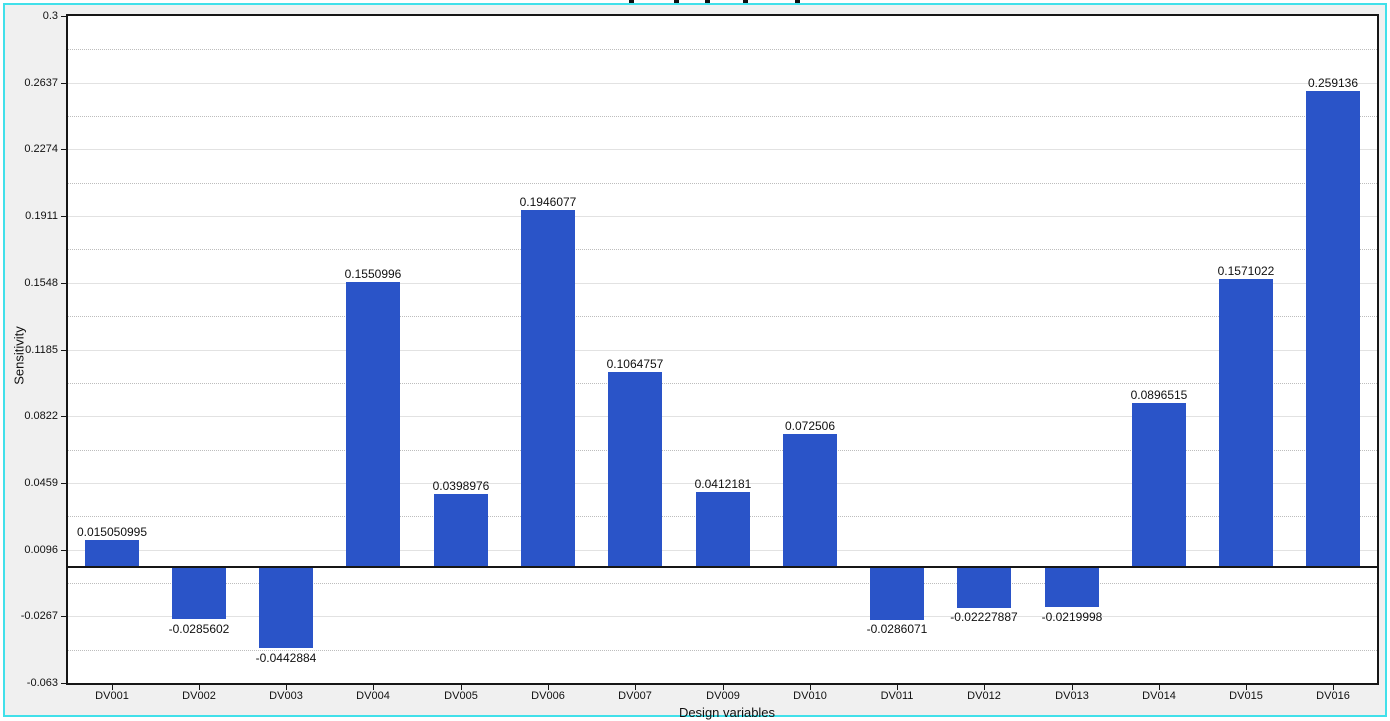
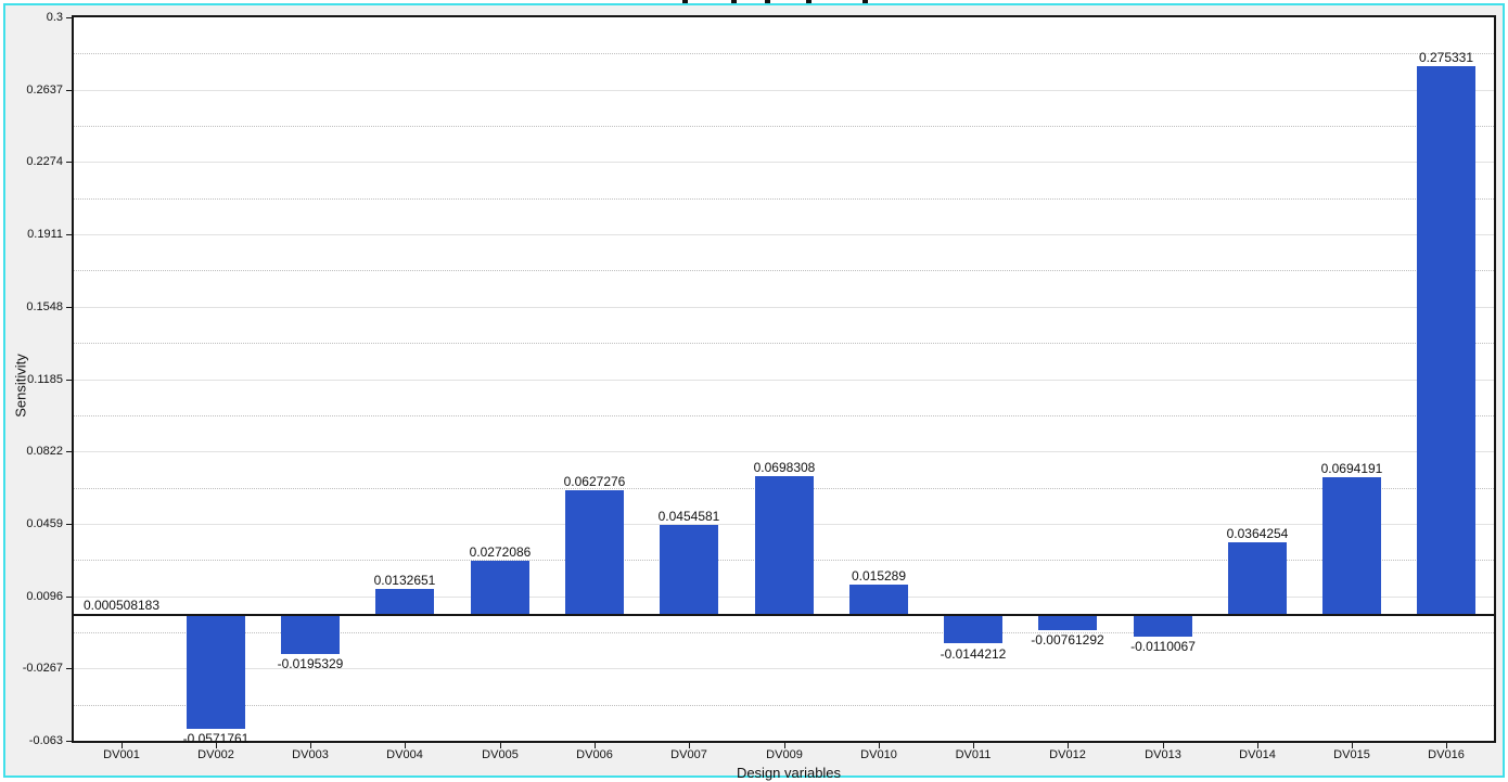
DV001: 0.015050995 -> 0.000508183
DV002: -0.0285602 -> -0.0571761
DV003: -0.0442884 -> -0.0195329
DV004: 0.1550996 -> 0.0132651
DV005: 0.0398976 -> 0.0272086
DV006: 0.1946077 -> 0.0627276
DV007: 0.1064757 -> 0.0454581
DV009: 0.0412181 -> 0.0698308
DV010: 0.072506 -> 0.015289
DV011: -0.0286071 -> -0.0144212
DV012: -0.02227887 -> -0.00761292
DV013: -0.0219998 -> -0.0110067
DV014: 0.0896515 -> 0.0364254
DV015: 0.1571022 -> 0.0694191
DV016: 0.259136 -> 0.275331
